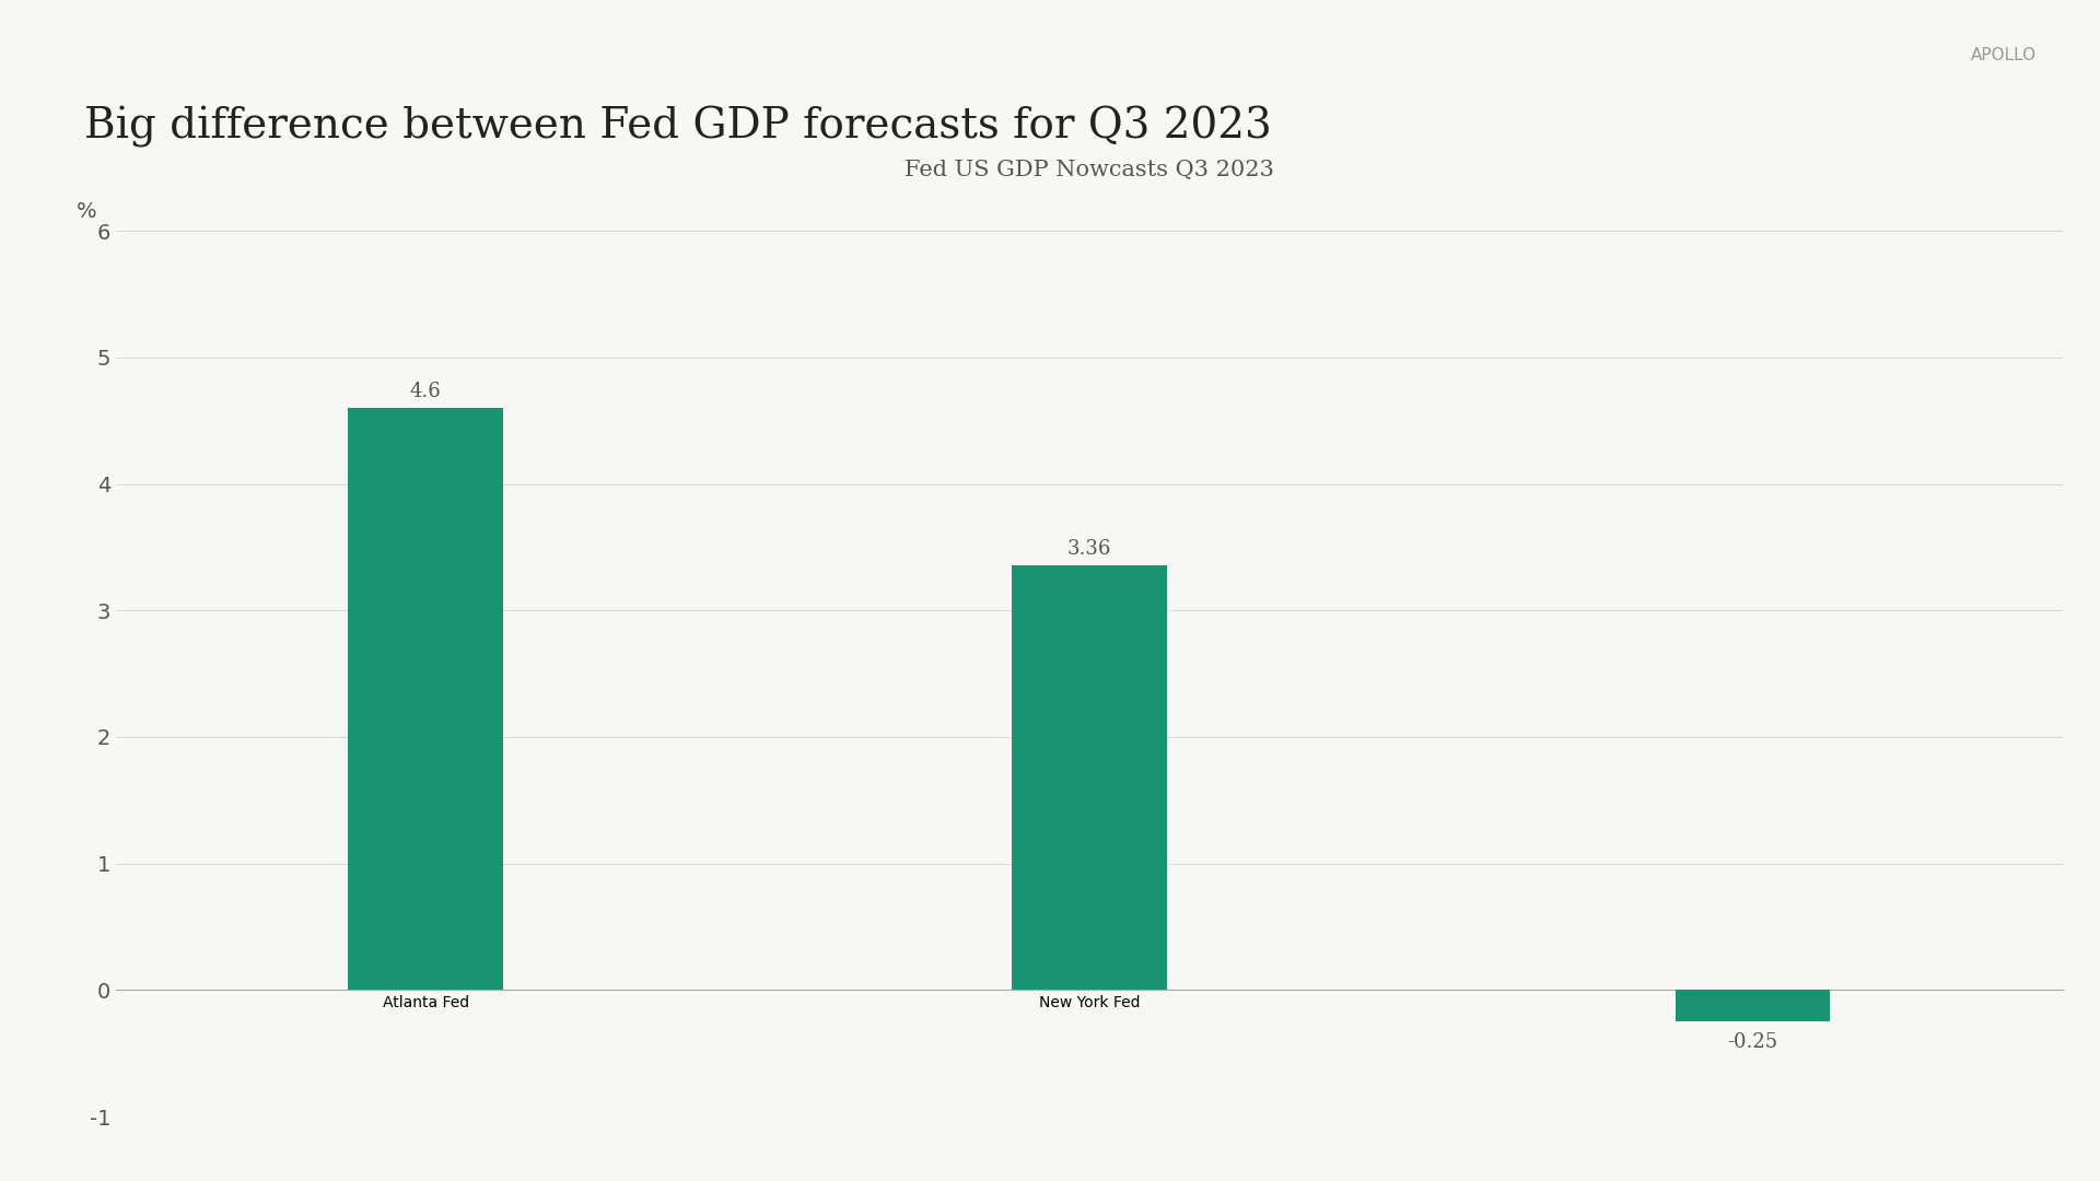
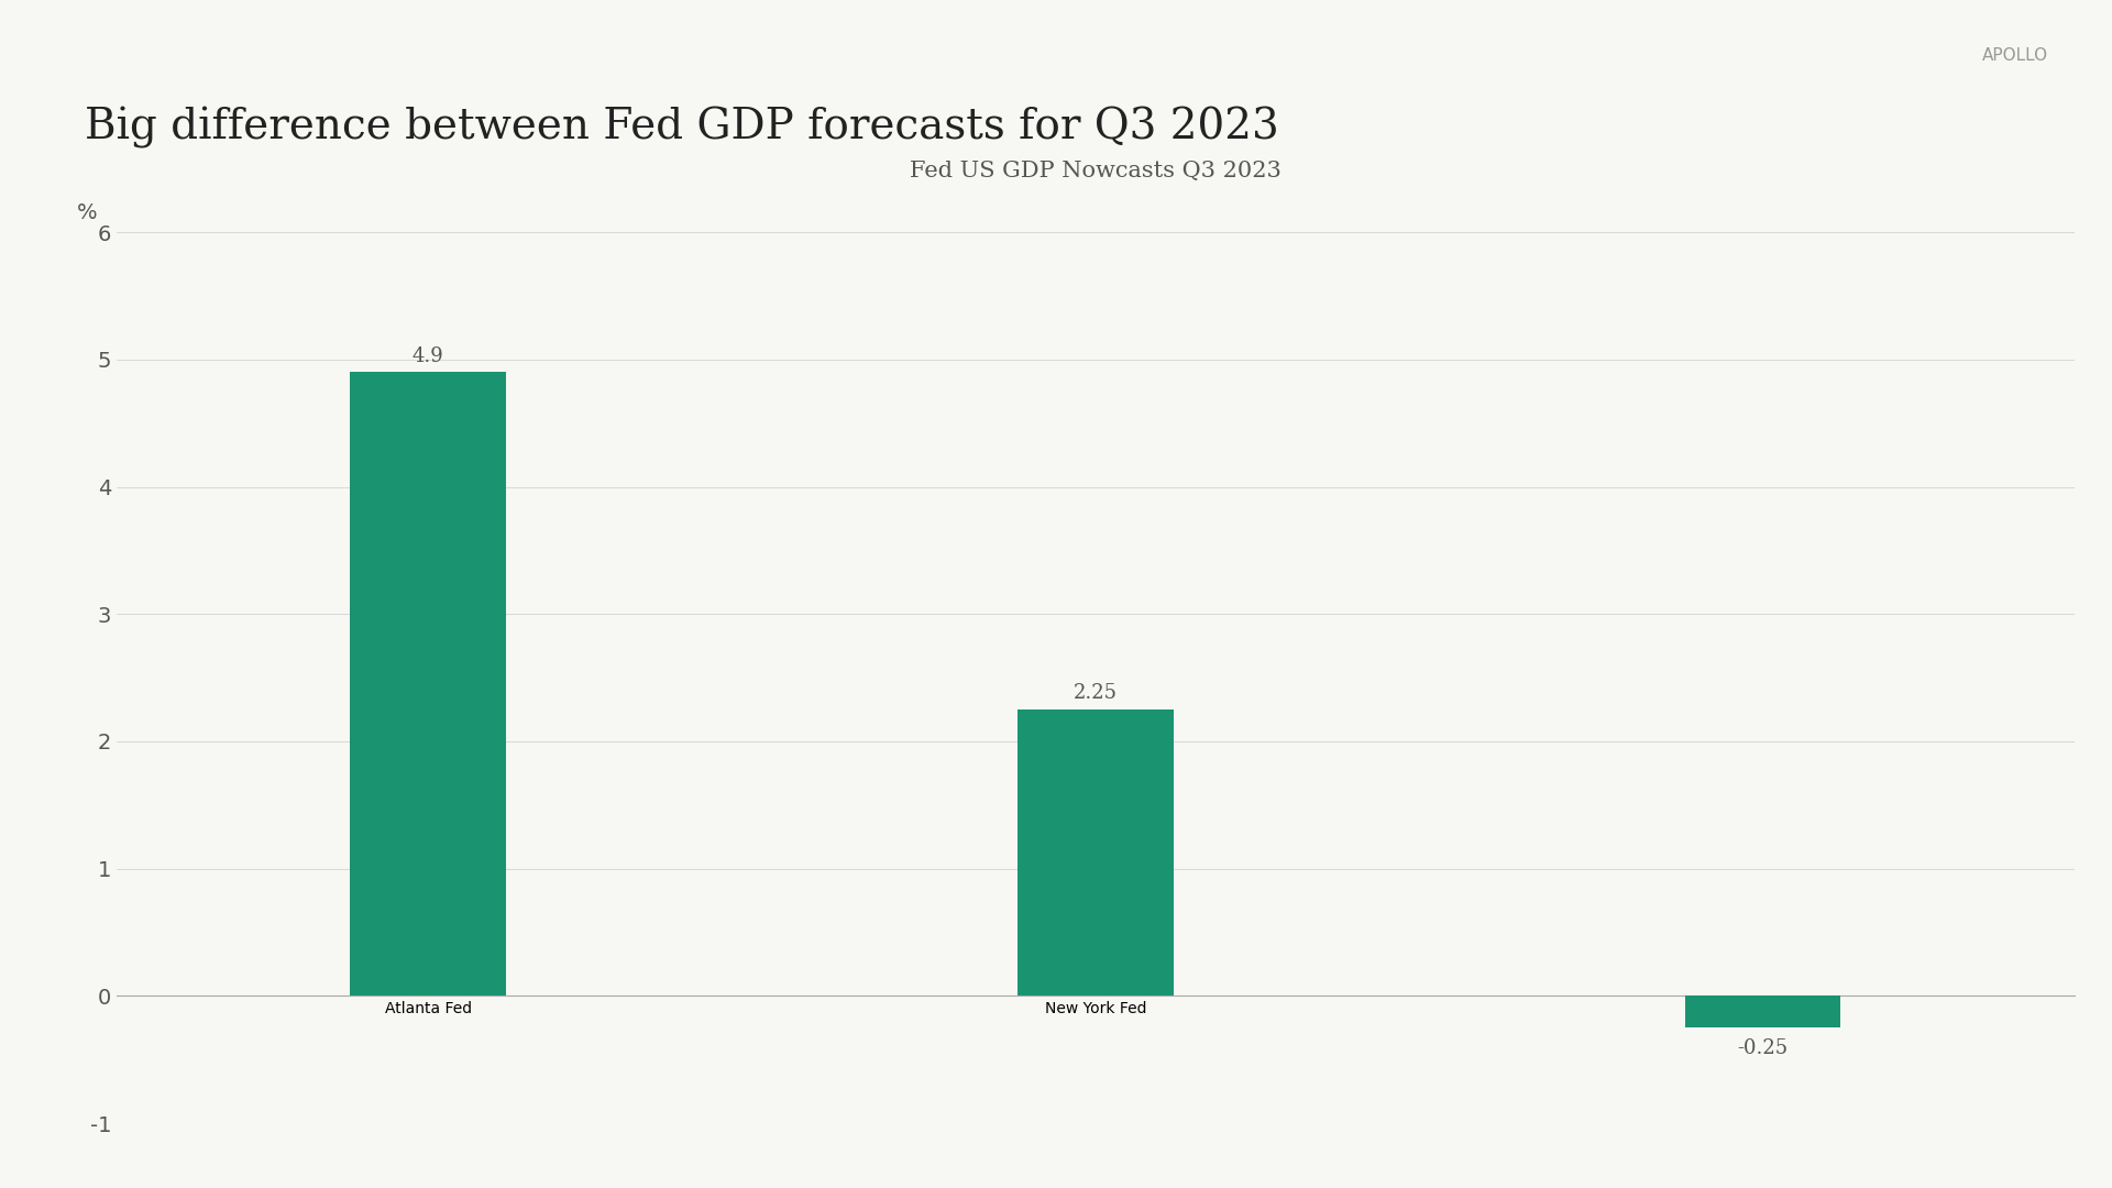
Atlanta Fed: 4.6 -> 4.9
New York Fed: 3.36 -> 2.25
